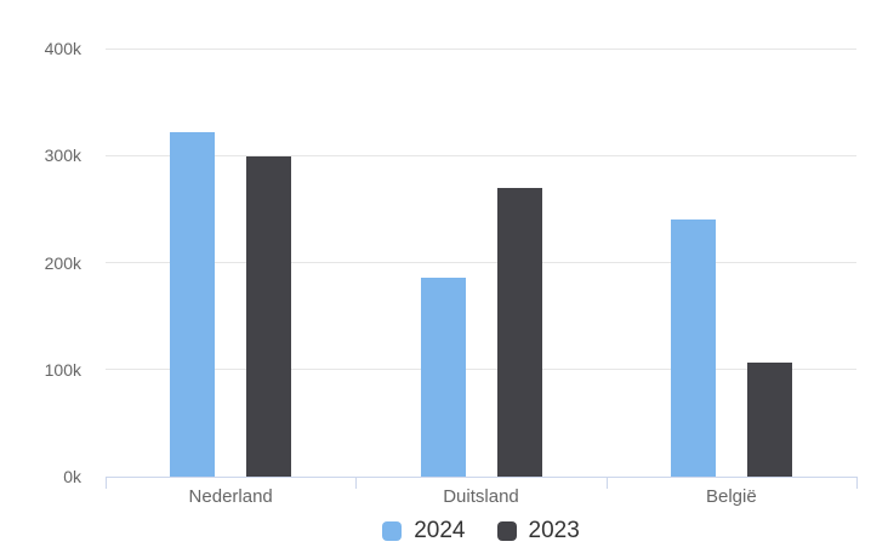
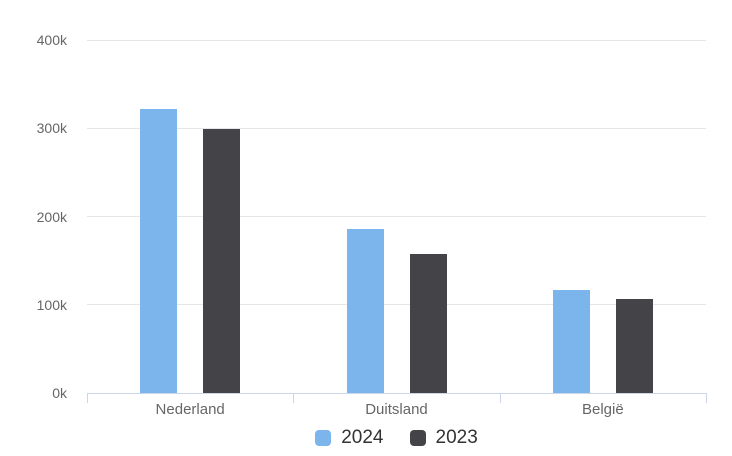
2023/Duitsland: 270k -> 160k
2024/België: 240k -> 120k
